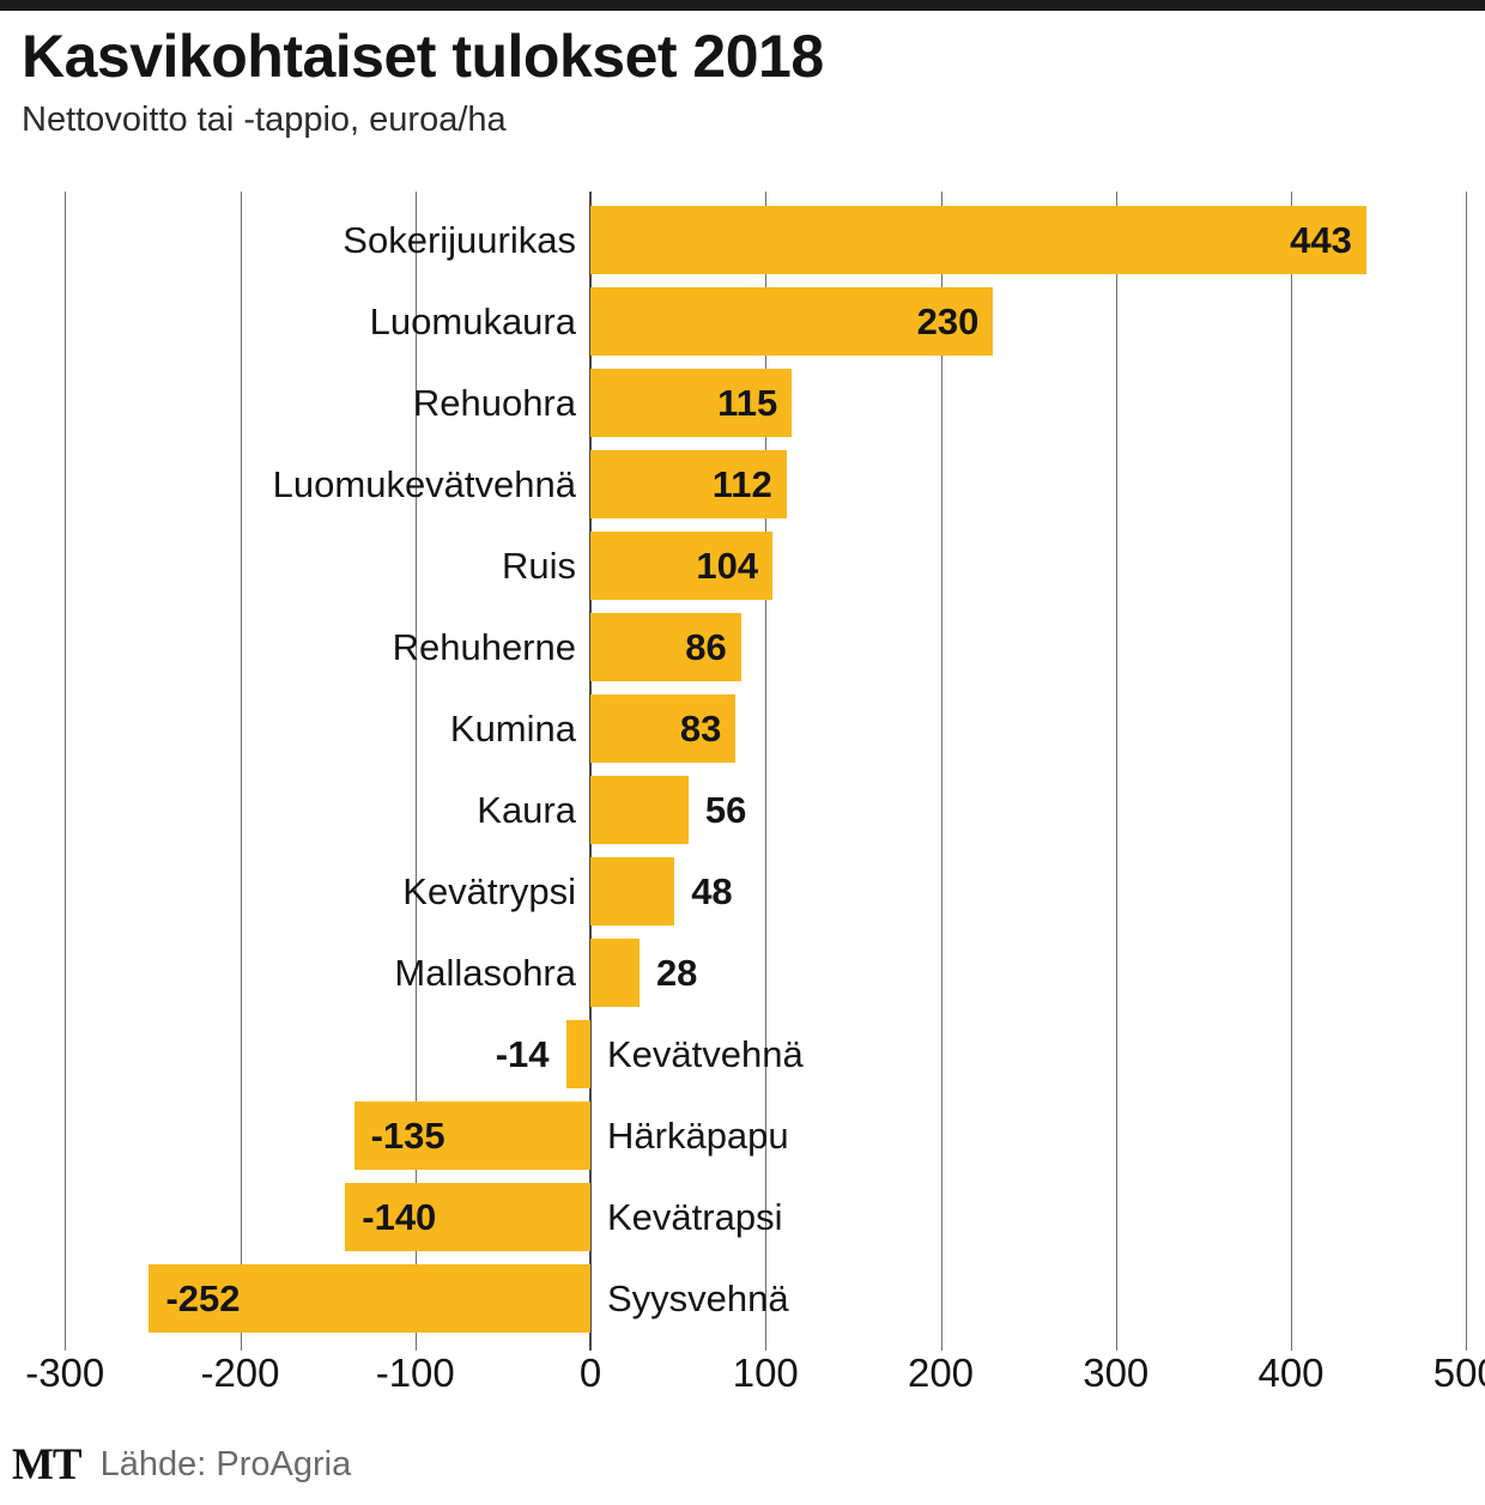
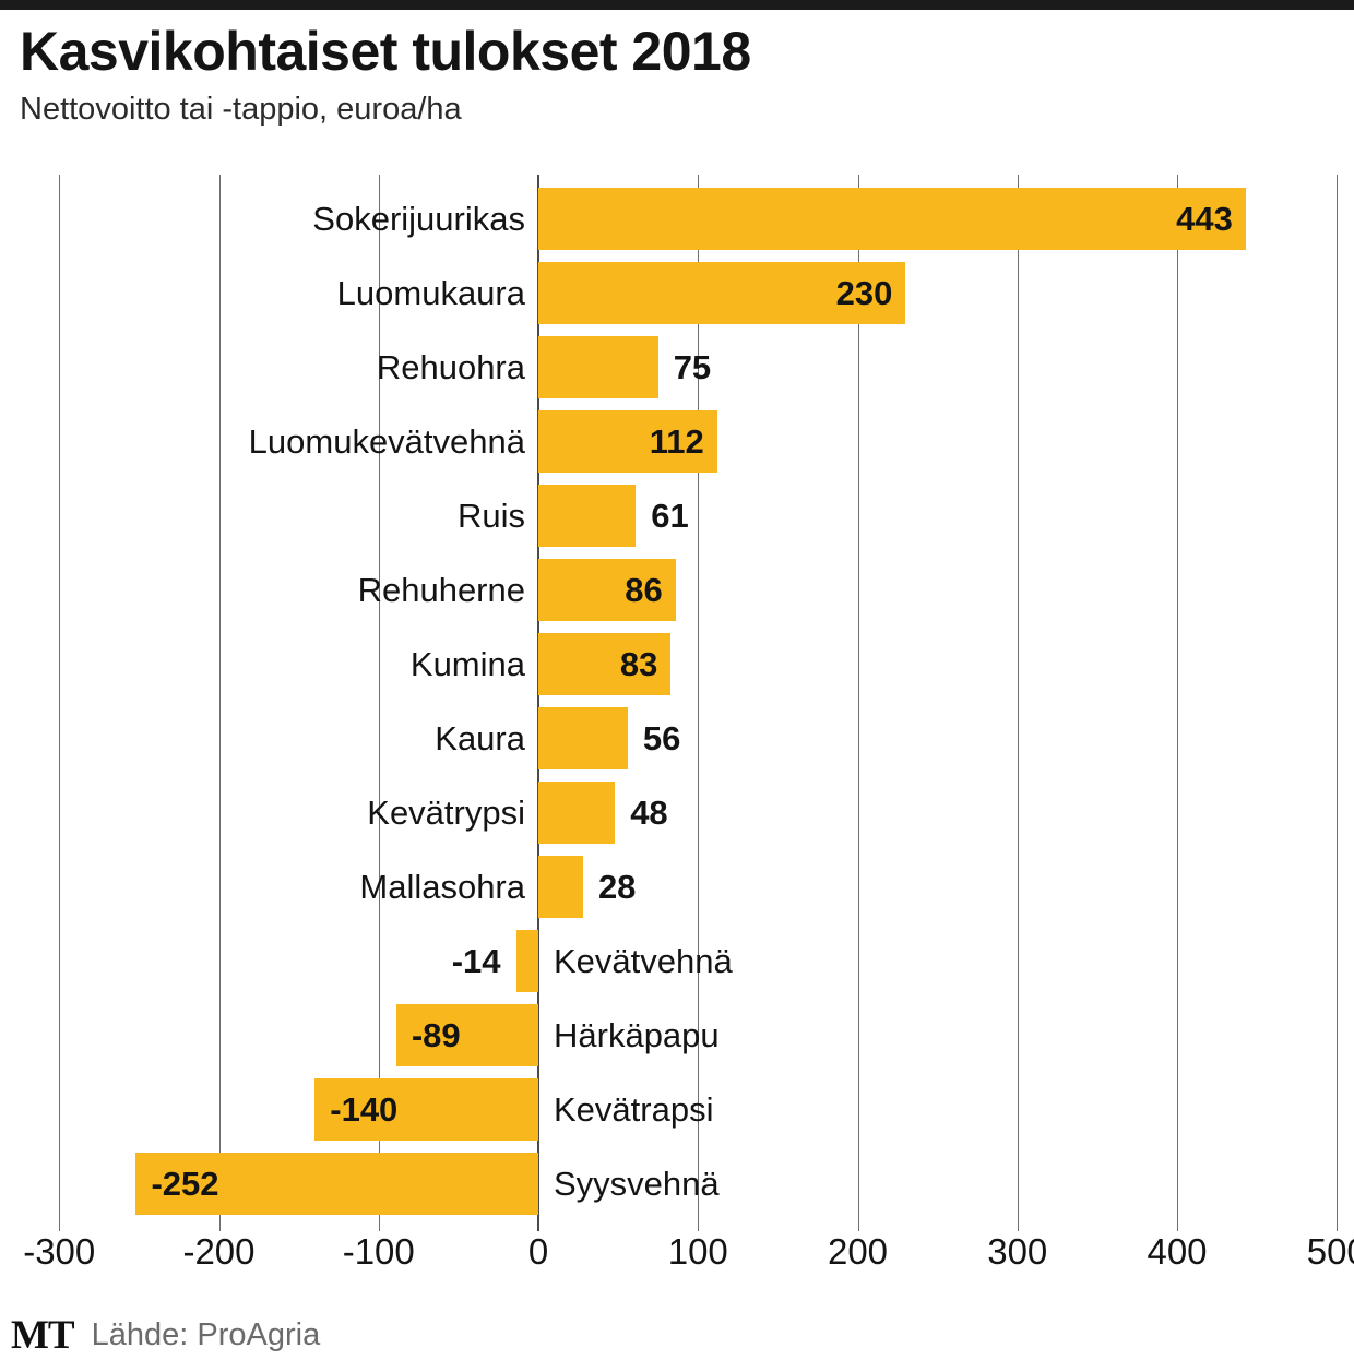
Rehuohra: 115 -> 75
Ruis: 104 -> 61
Härkäpapu: -135 -> -89
